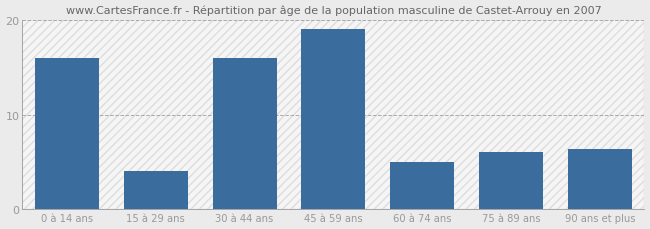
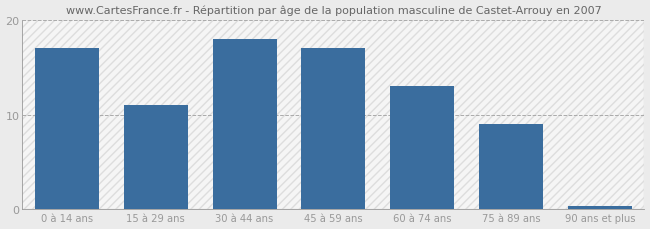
0 à 14 ans: 16.0 -> 17.0
15 à 29 ans: 4.0 -> 11.0
30 à 44 ans: 16.0 -> 18.0
45 à 59 ans: 19.0 -> 17.0
60 à 74 ans: 5.0 -> 13.0
75 à 89 ans: 6.0 -> 9.0
90 ans et plus: 6.4 -> 0.3
